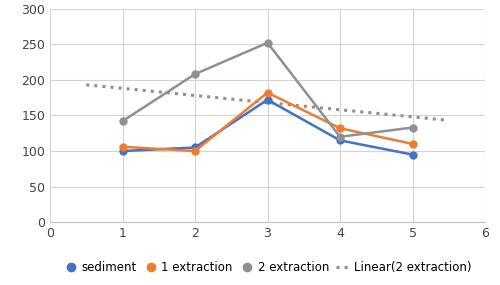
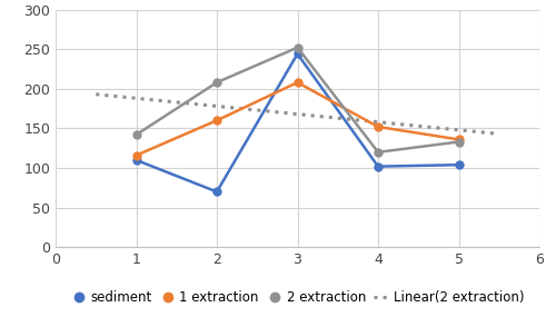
sediment/1: 100 -> 110
1 extraction/1: 106 -> 116
sediment/2: 105 -> 70
1 extraction/2: 100 -> 160
sediment/3: 172 -> 244
1 extraction/3: 182 -> 208
sediment/4: 115 -> 102
1 extraction/4: 132 -> 152
sediment/5: 95 -> 104
1 extraction/5: 110 -> 136
